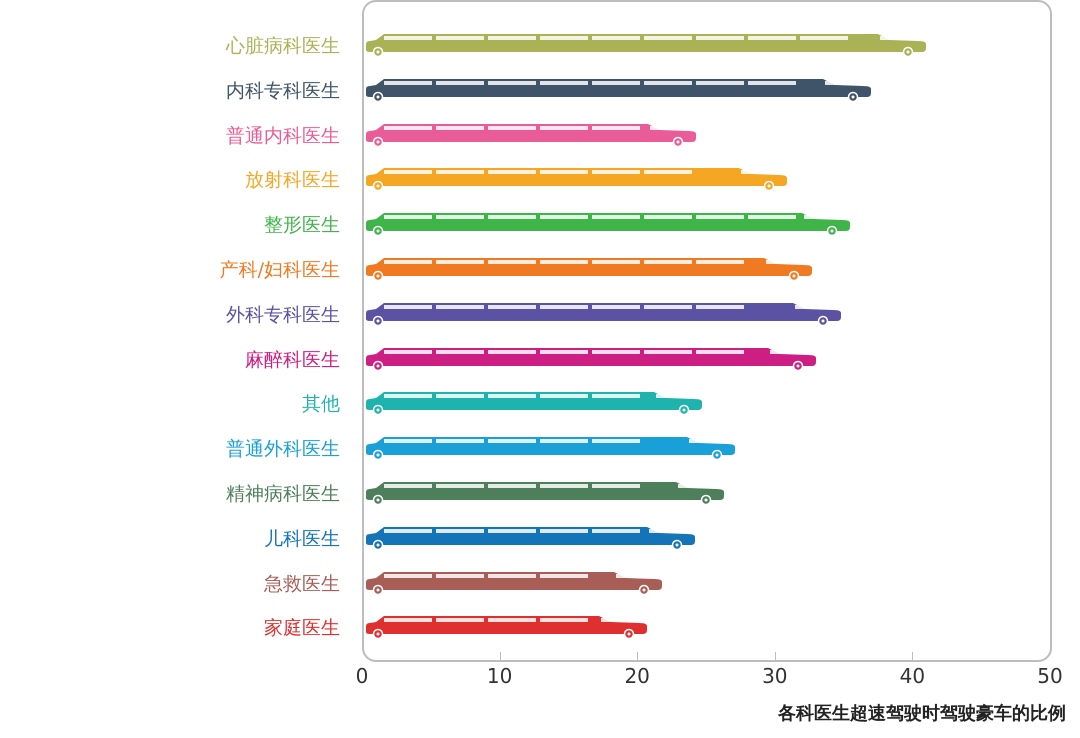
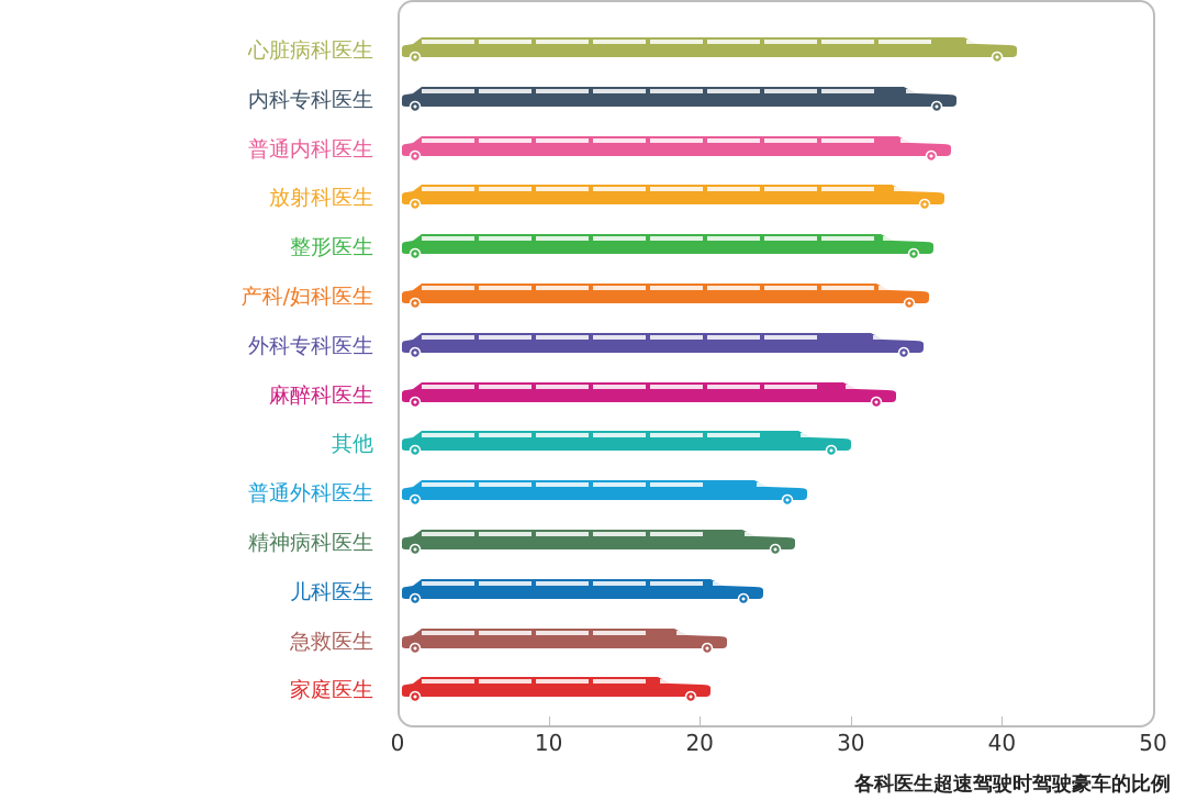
普通内科医生: 24.3 -> 36.6
放射科医生: 30.9 -> 36.2
产科/妇科医生: 32.7 -> 35.2
其他: 24.7 -> 30.0
